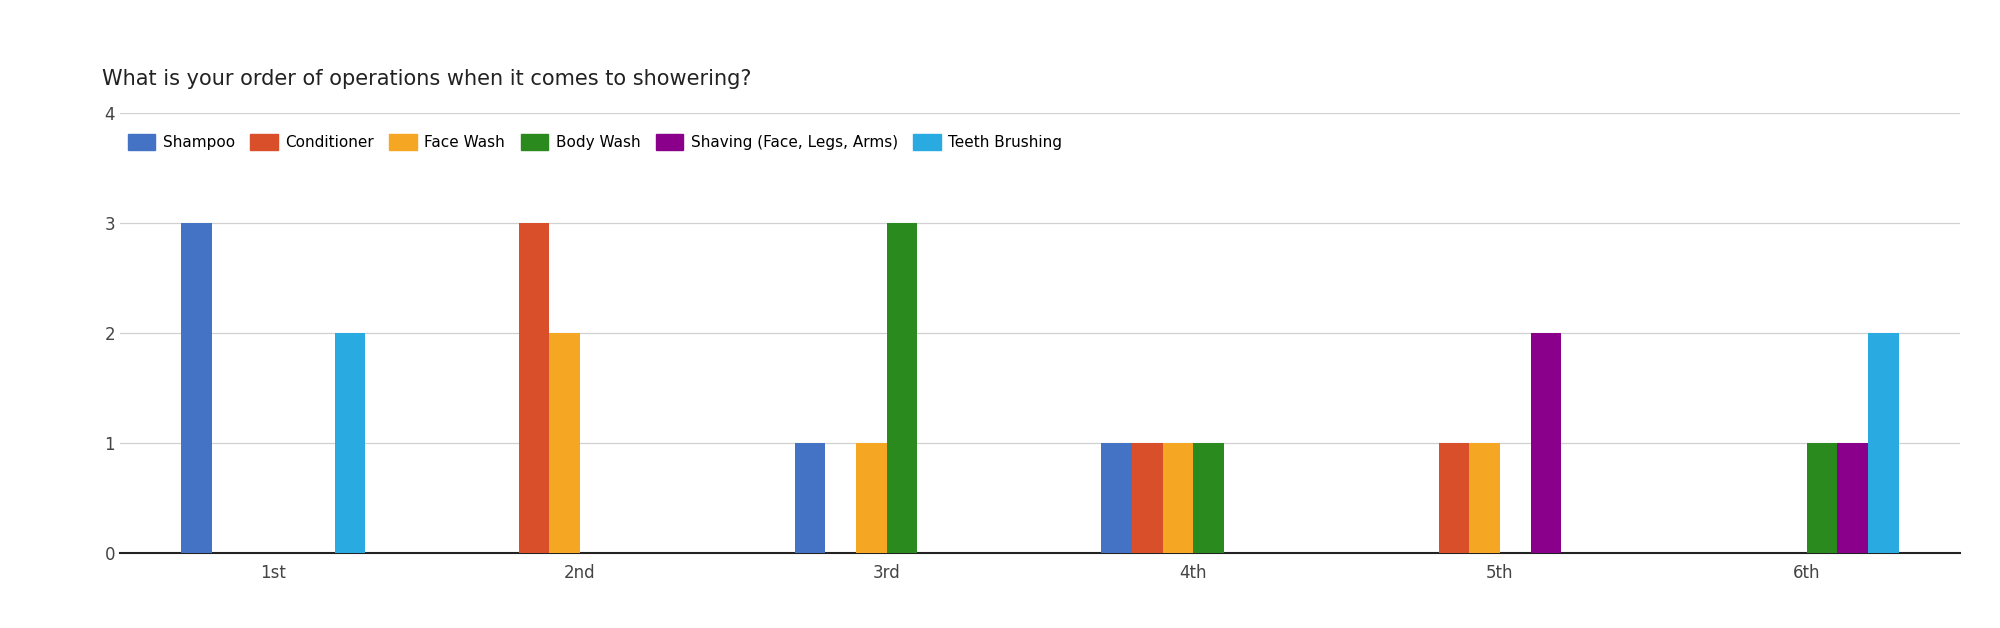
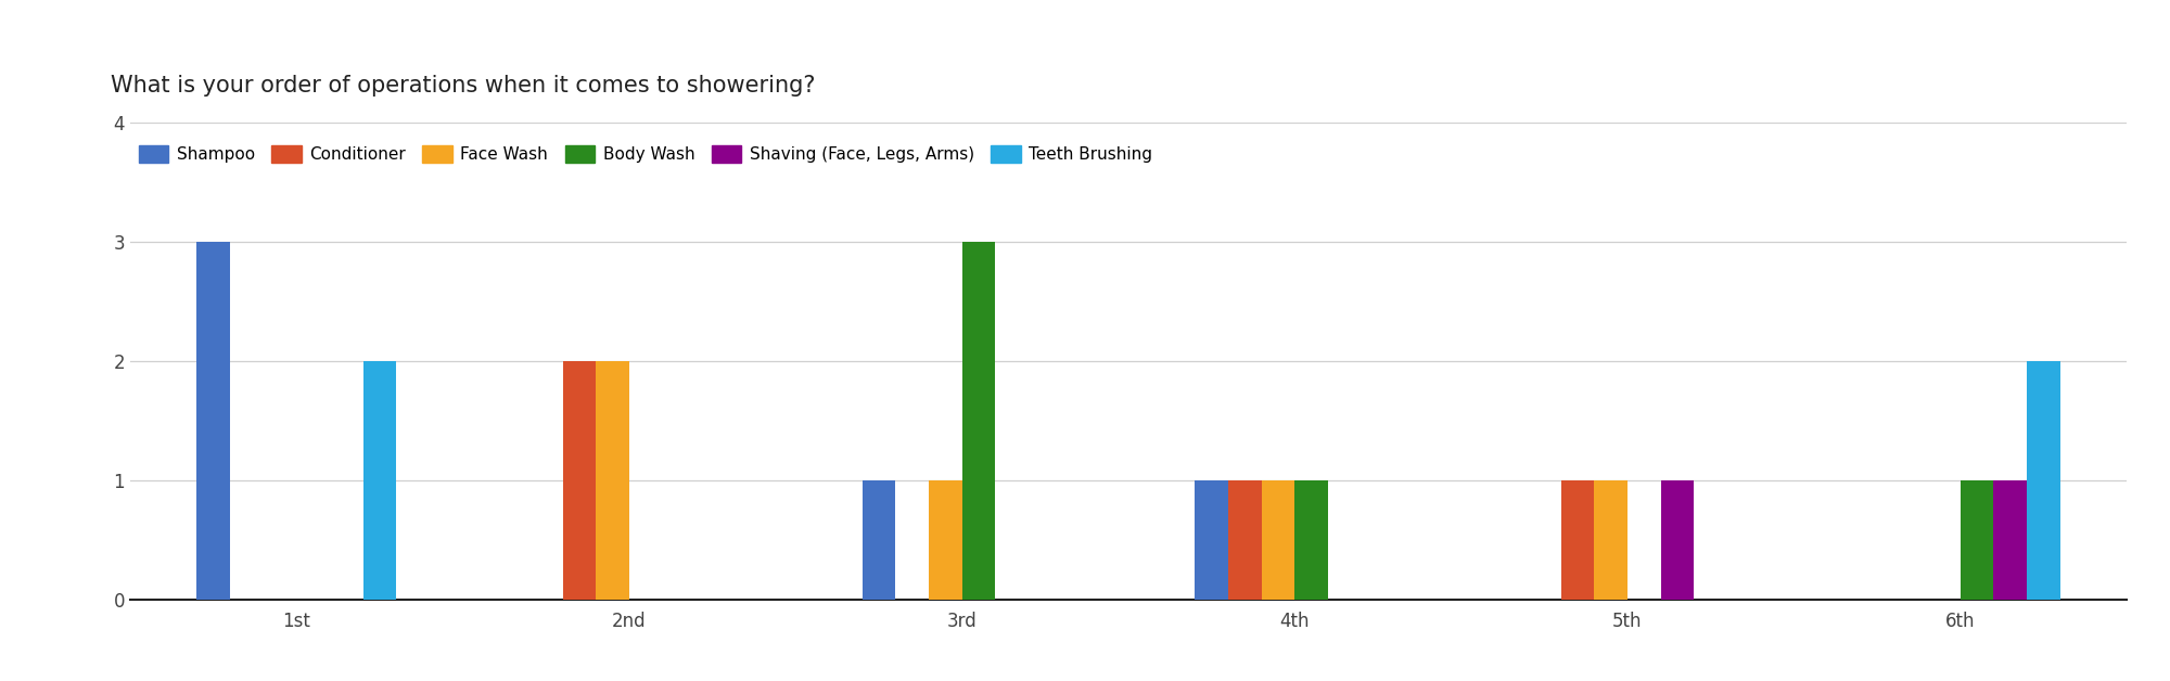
Conditioner/2nd: 3 -> 2
Shaving (Face, Legs, Arms)/5th: 2 -> 1
